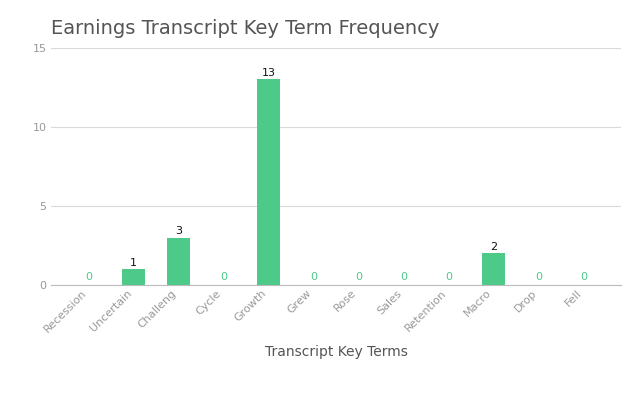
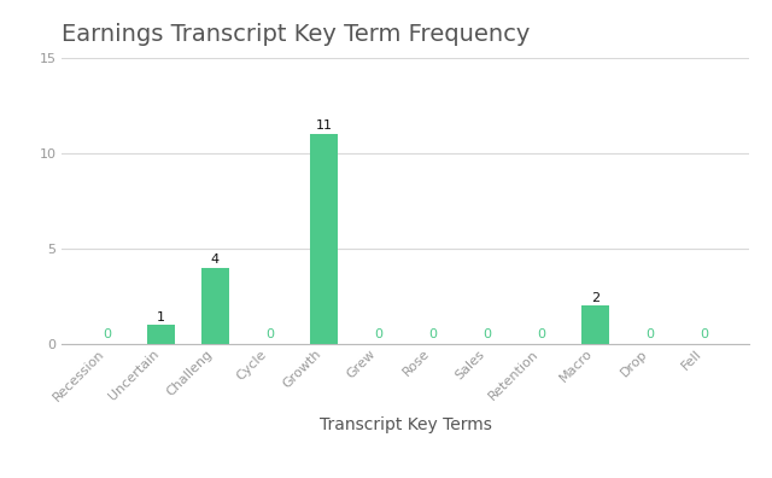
Challeng: 3 -> 4
Growth: 13 -> 11
